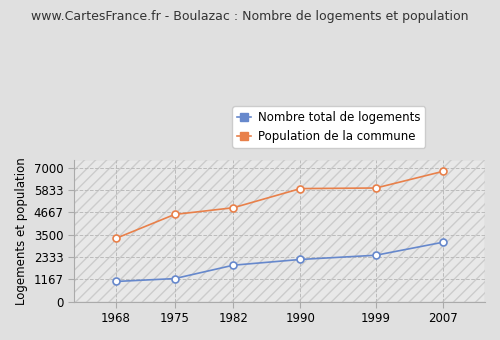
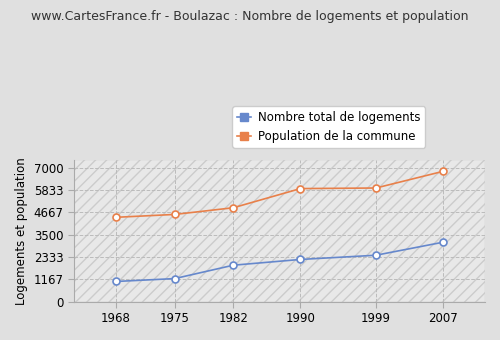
Population de la commune/1968: 3300 -> 4400
